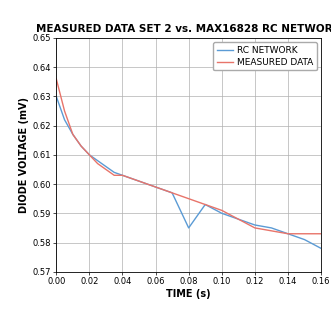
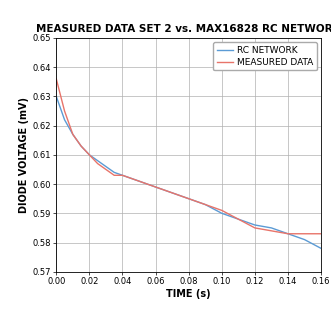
RC NETWORK/0.08: 0.585 -> 0.595
